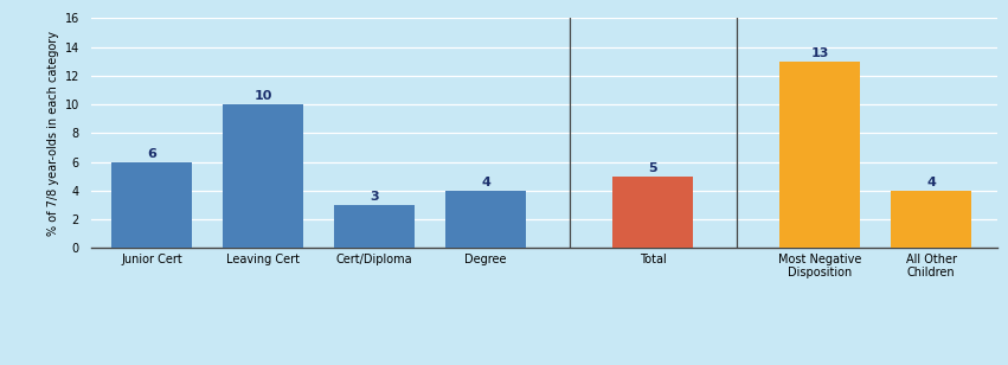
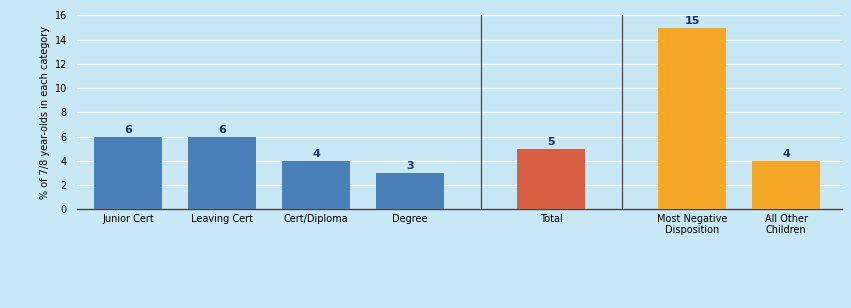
Leaving Cert: 10 -> 6
Cert/Diploma: 3 -> 4
Degree: 4 -> 3
Most Negative Disposition: 13 -> 15
